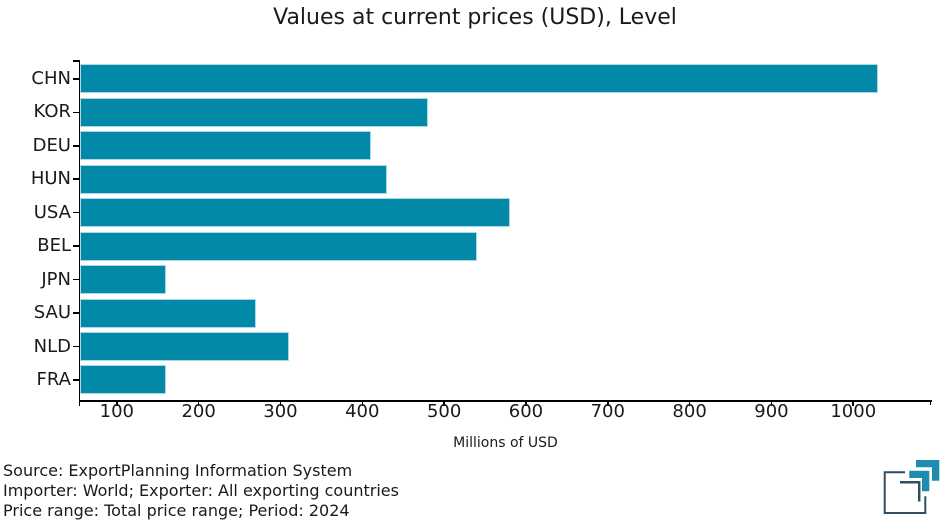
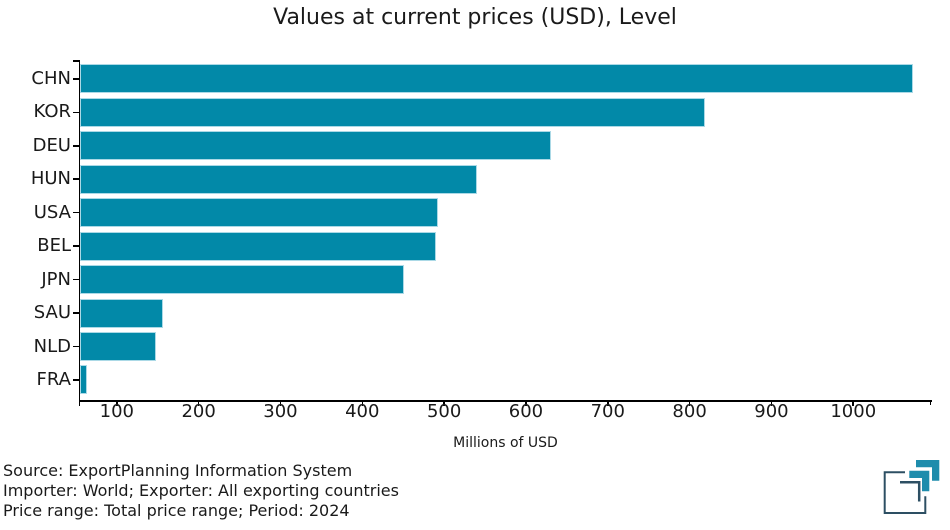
CHN: 1030 -> 1070
KOR: 480 -> 820
DEU: 410 -> 630
HUN: 430 -> 540
USA: 580 -> 490
BEL: 540 -> 490
JPN: 160 -> 450
SAU: 270 -> 160
NLD: 310 -> 150
FRA: 160 -> 60
